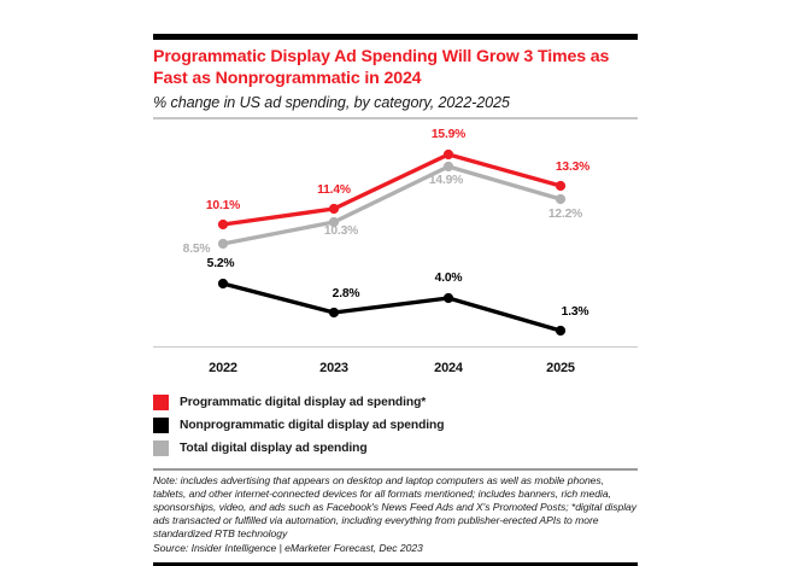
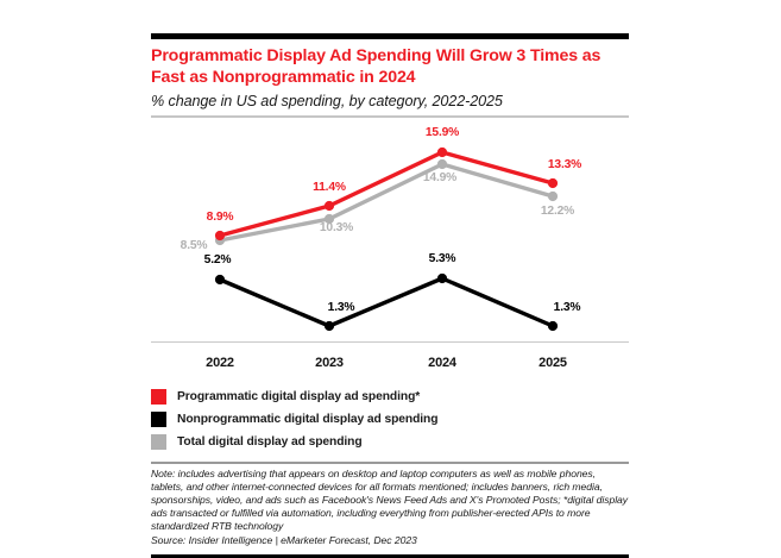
Programmatic digital display ad spending*/2022: 10.1% -> 8.9%
Nonprogrammatic digital display ad spending/2023: 2.8% -> 1.3%
Nonprogrammatic digital display ad spending/2024: 4.0% -> 5.3%
